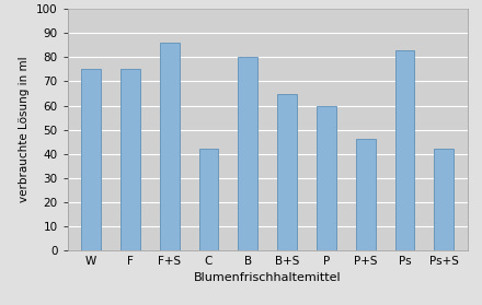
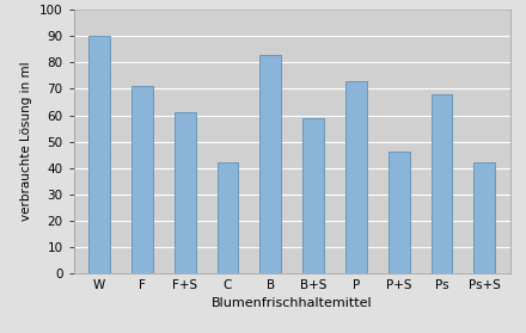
W: 75 -> 90
F: 75 -> 71
F+S: 86 -> 61
B: 80 -> 83
B+S: 65 -> 59
P: 60 -> 73
Ps: 83 -> 68
